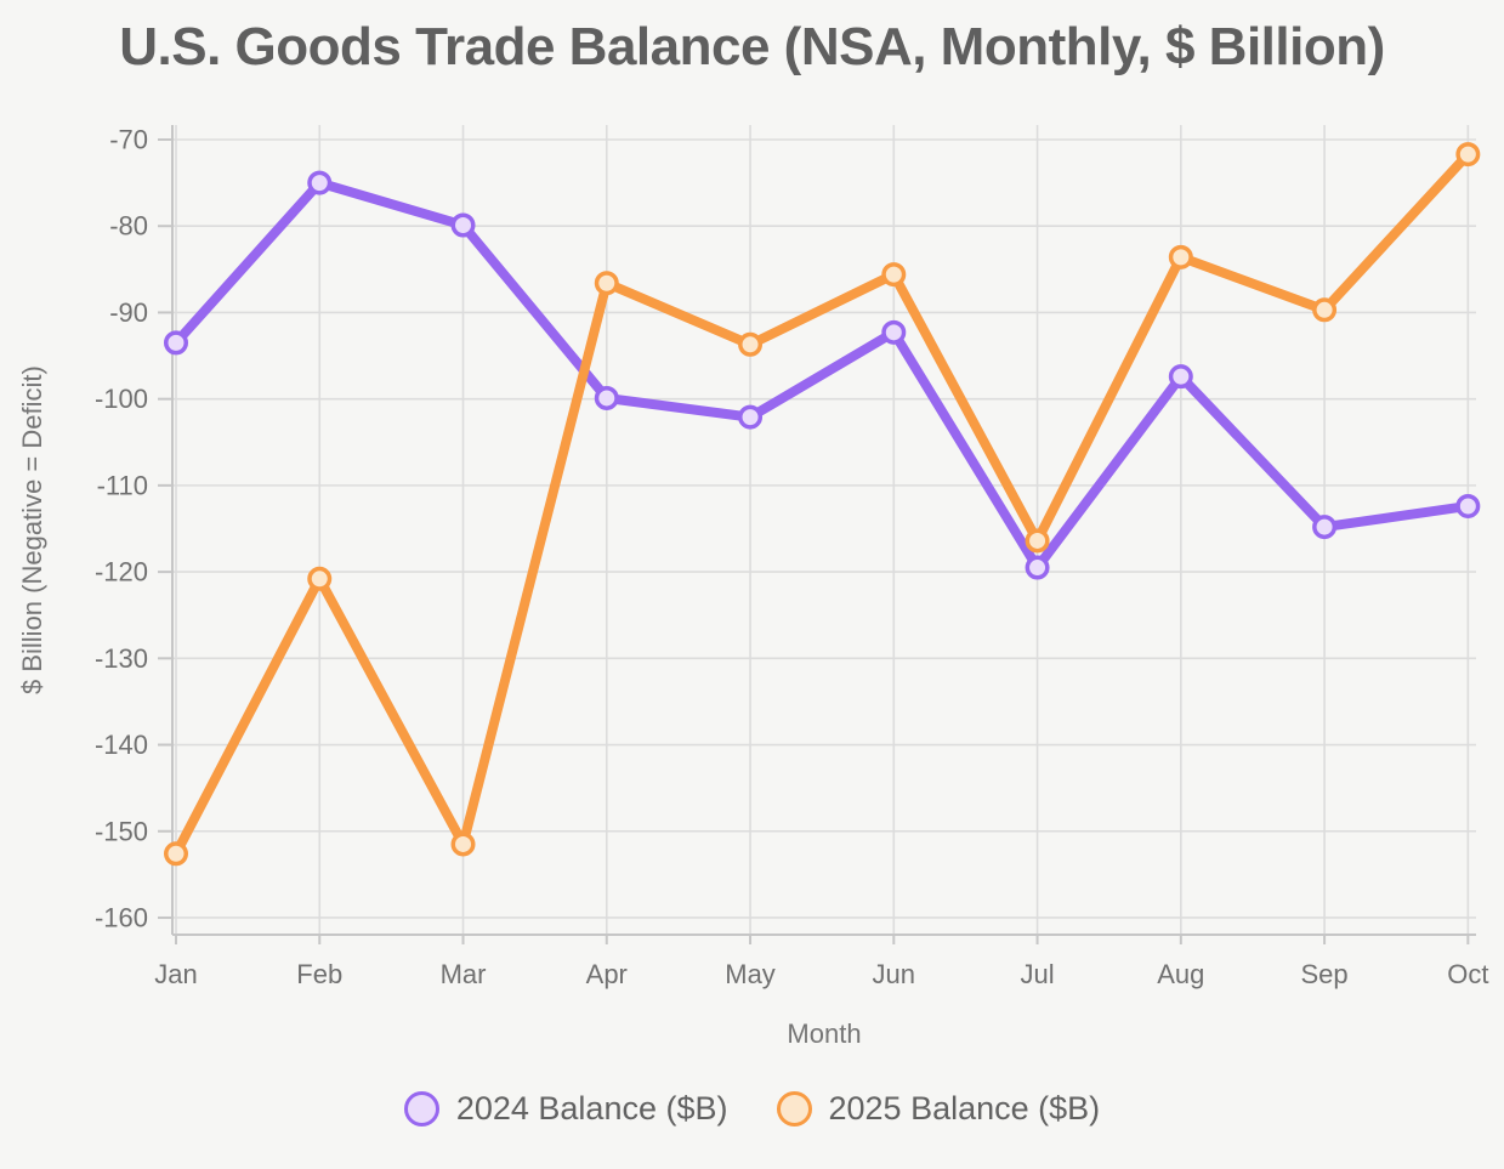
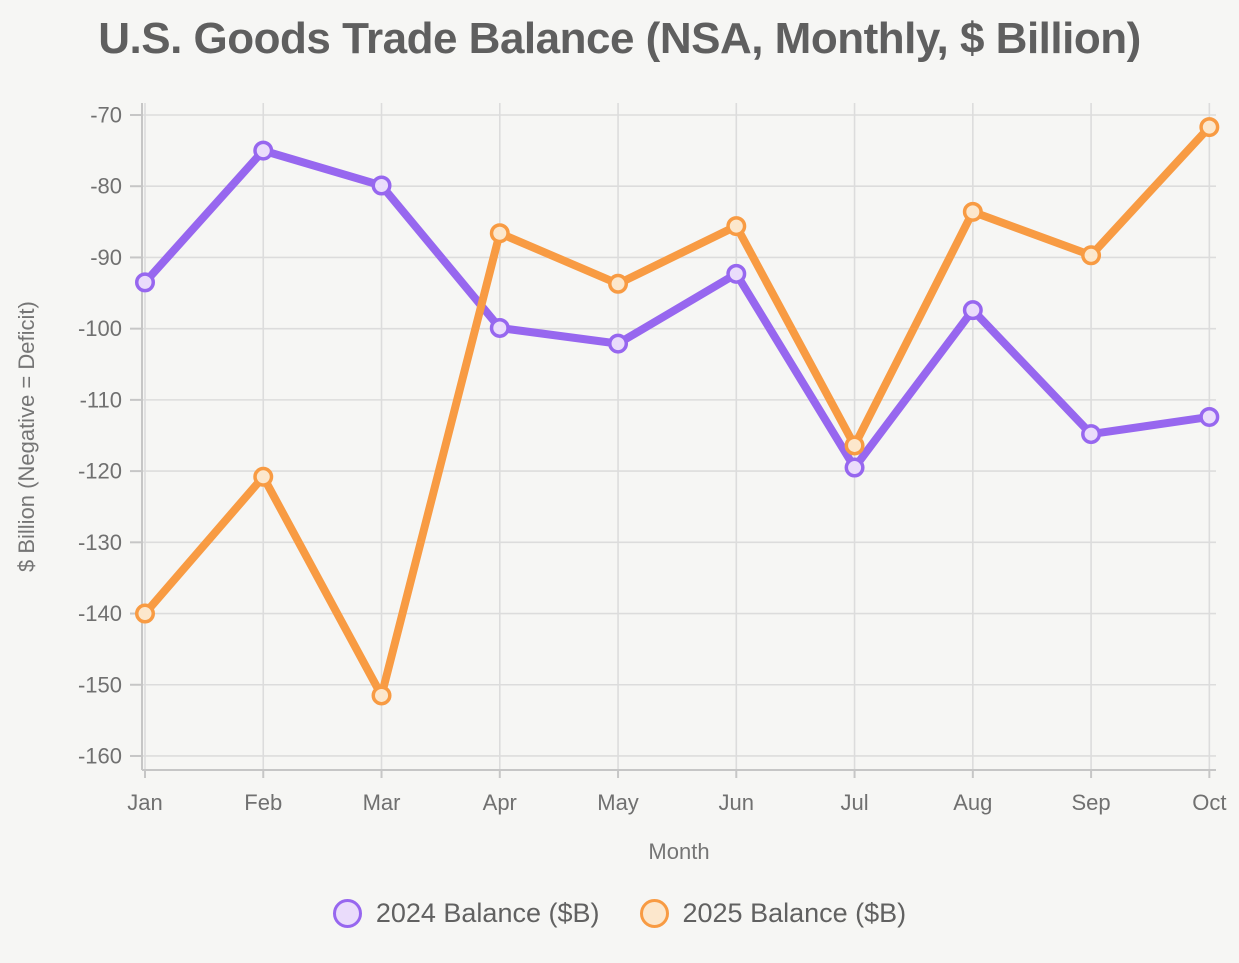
2025 Balance ($B)/Jan: -153 -> -140
